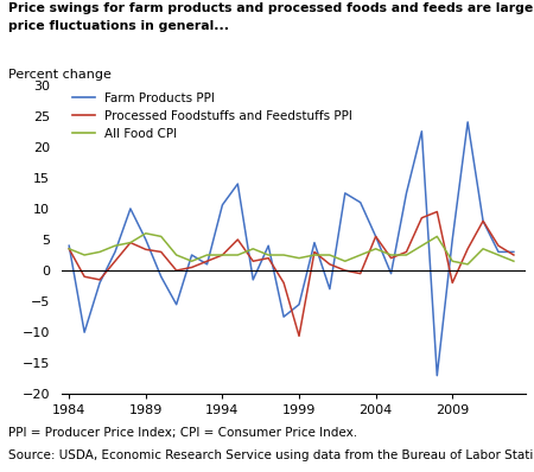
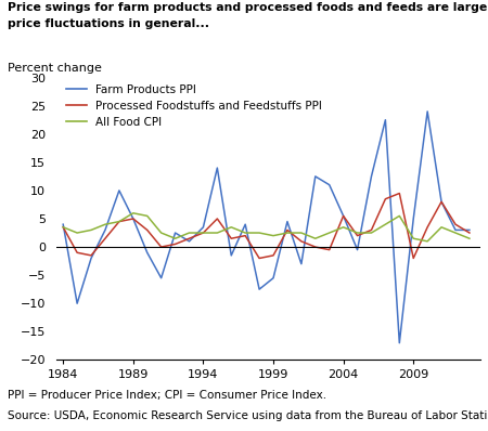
Processed Foodstuffs and Feedstuffs PPI/1989: 3.4 -> 5.0
Farm Products PPI/1994: 10.6 -> 3.5
Processed Foodstuffs and Feedstuffs PPI/1999: -10.6 -> -1.5
